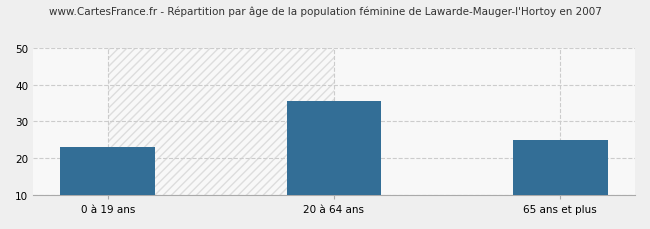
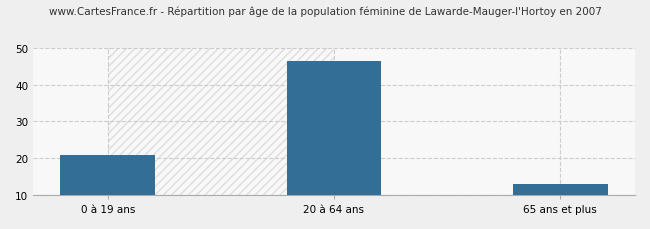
0 à 19 ans: 23.0 -> 21.0
20 à 64 ans: 35.5 -> 46.5
65 ans et plus: 25.0 -> 13.0
